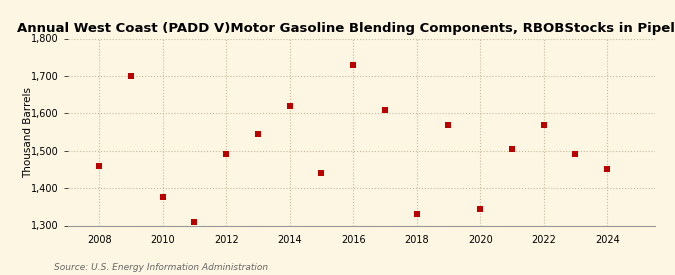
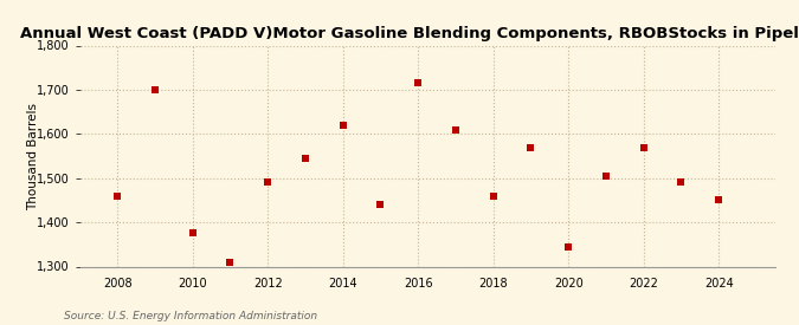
2016: 1,730 -> 1,715
2018: 1,330 -> 1,460
